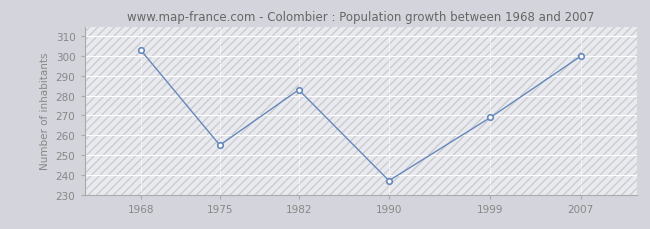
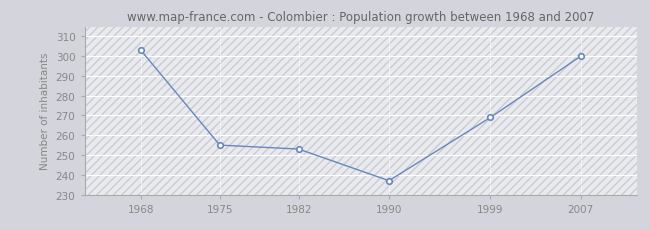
1982: 283 -> 253
